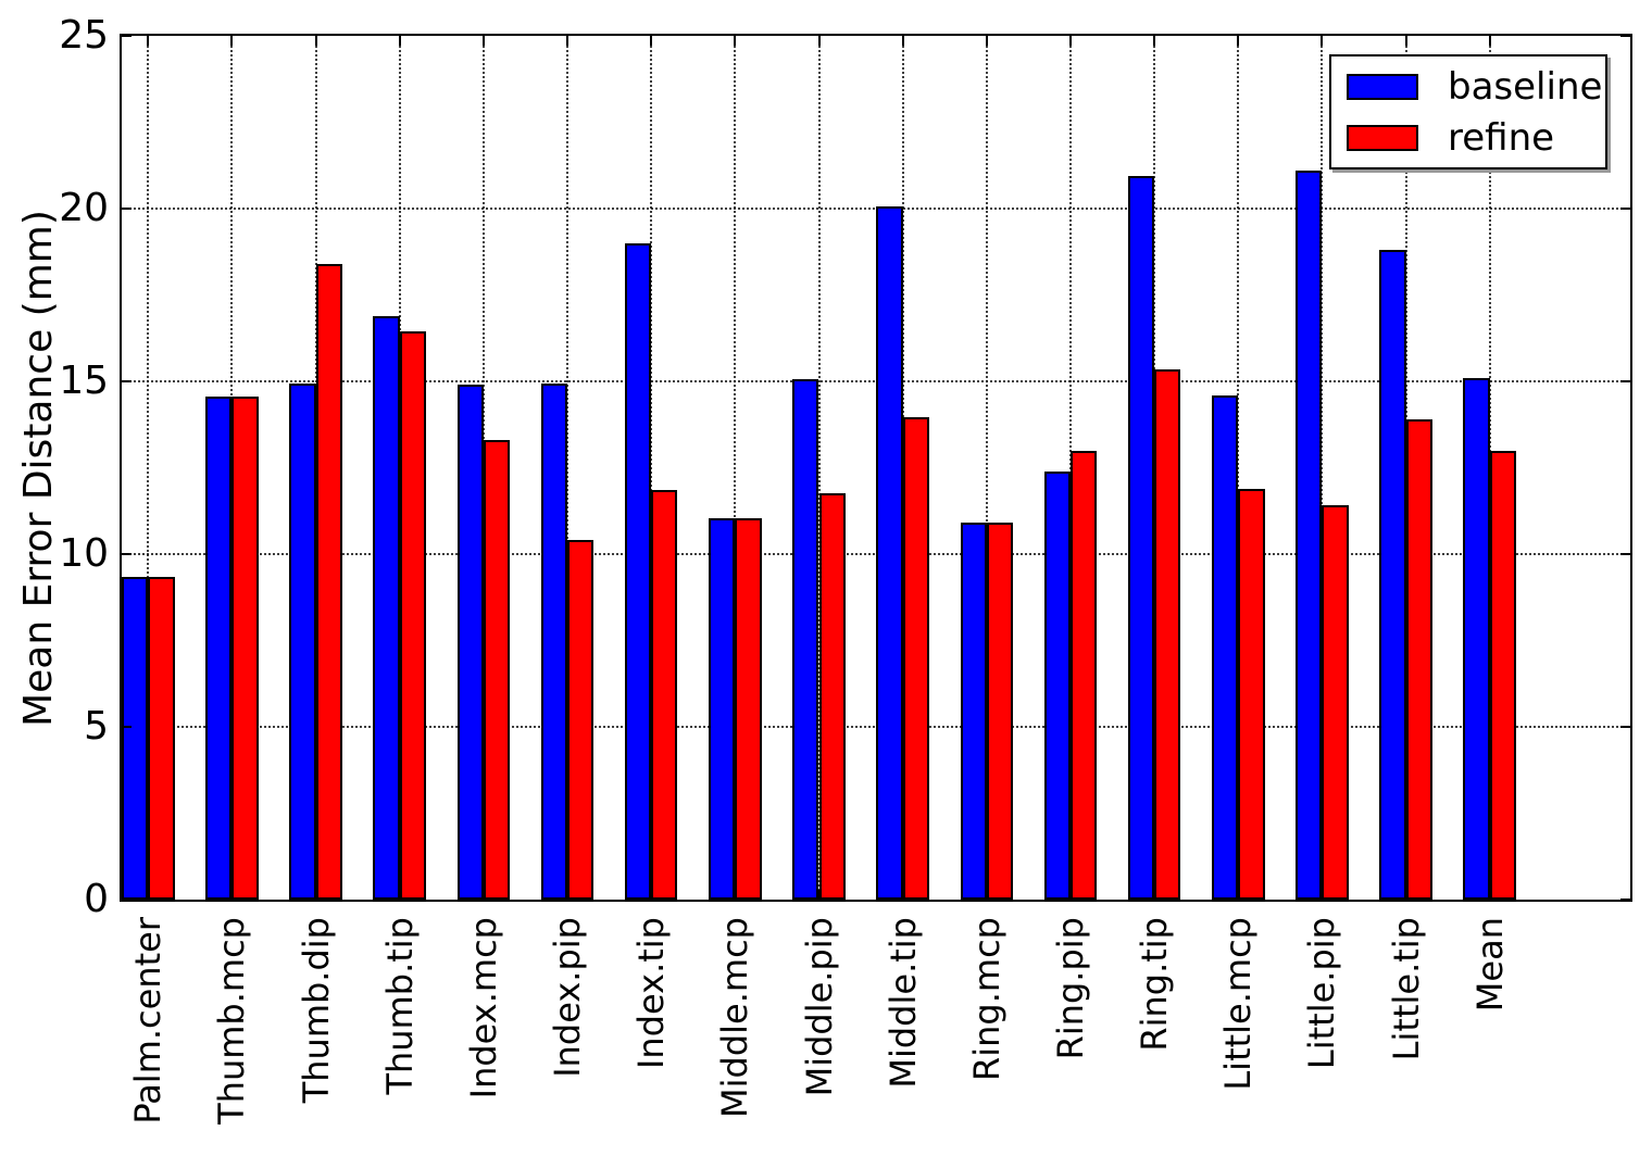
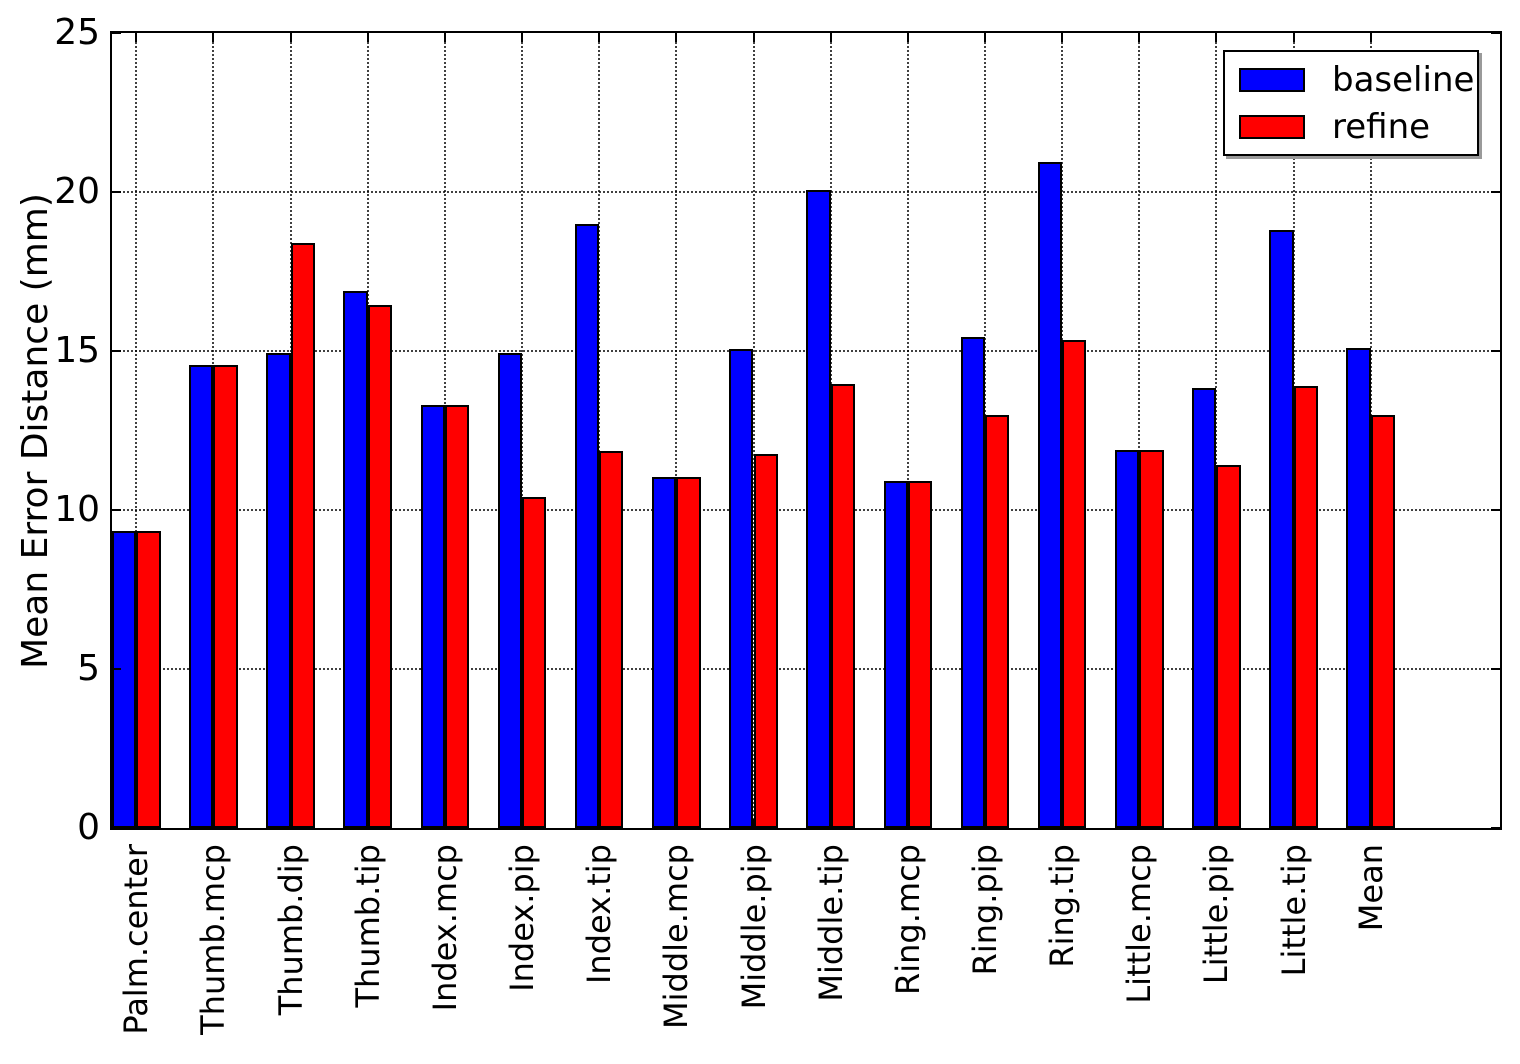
baseline/Index.mcp: 14.9 -> 13.3
baseline/Ring.pip: 12.4 -> 15.4
baseline/Little.mcp: 14.6 -> 11.9
baseline/Little.pip: 21.1 -> 13.8
